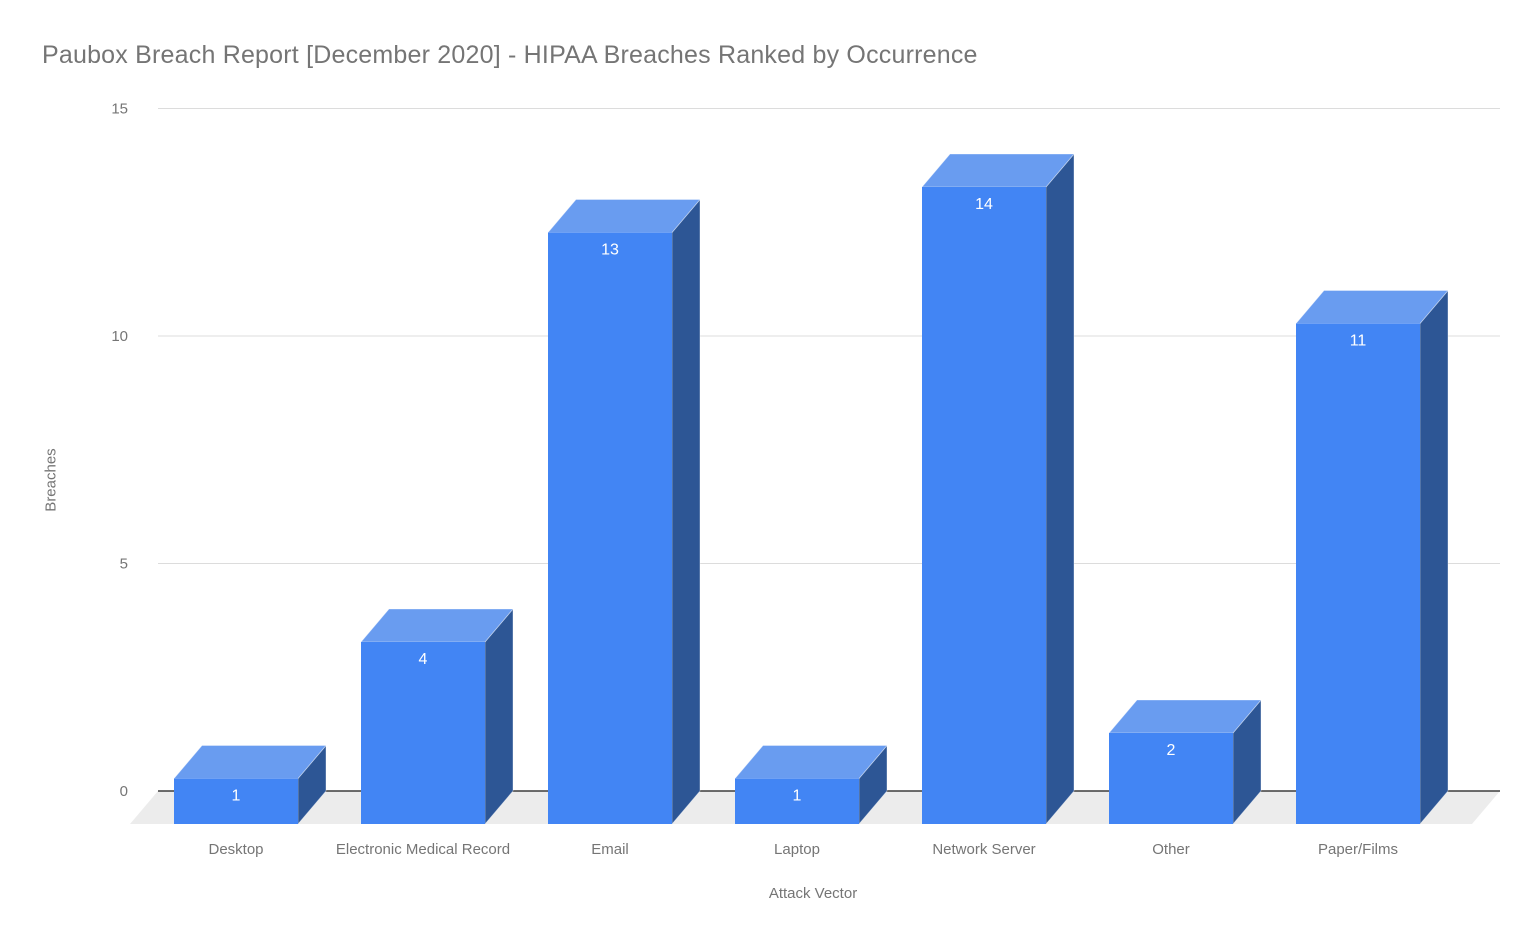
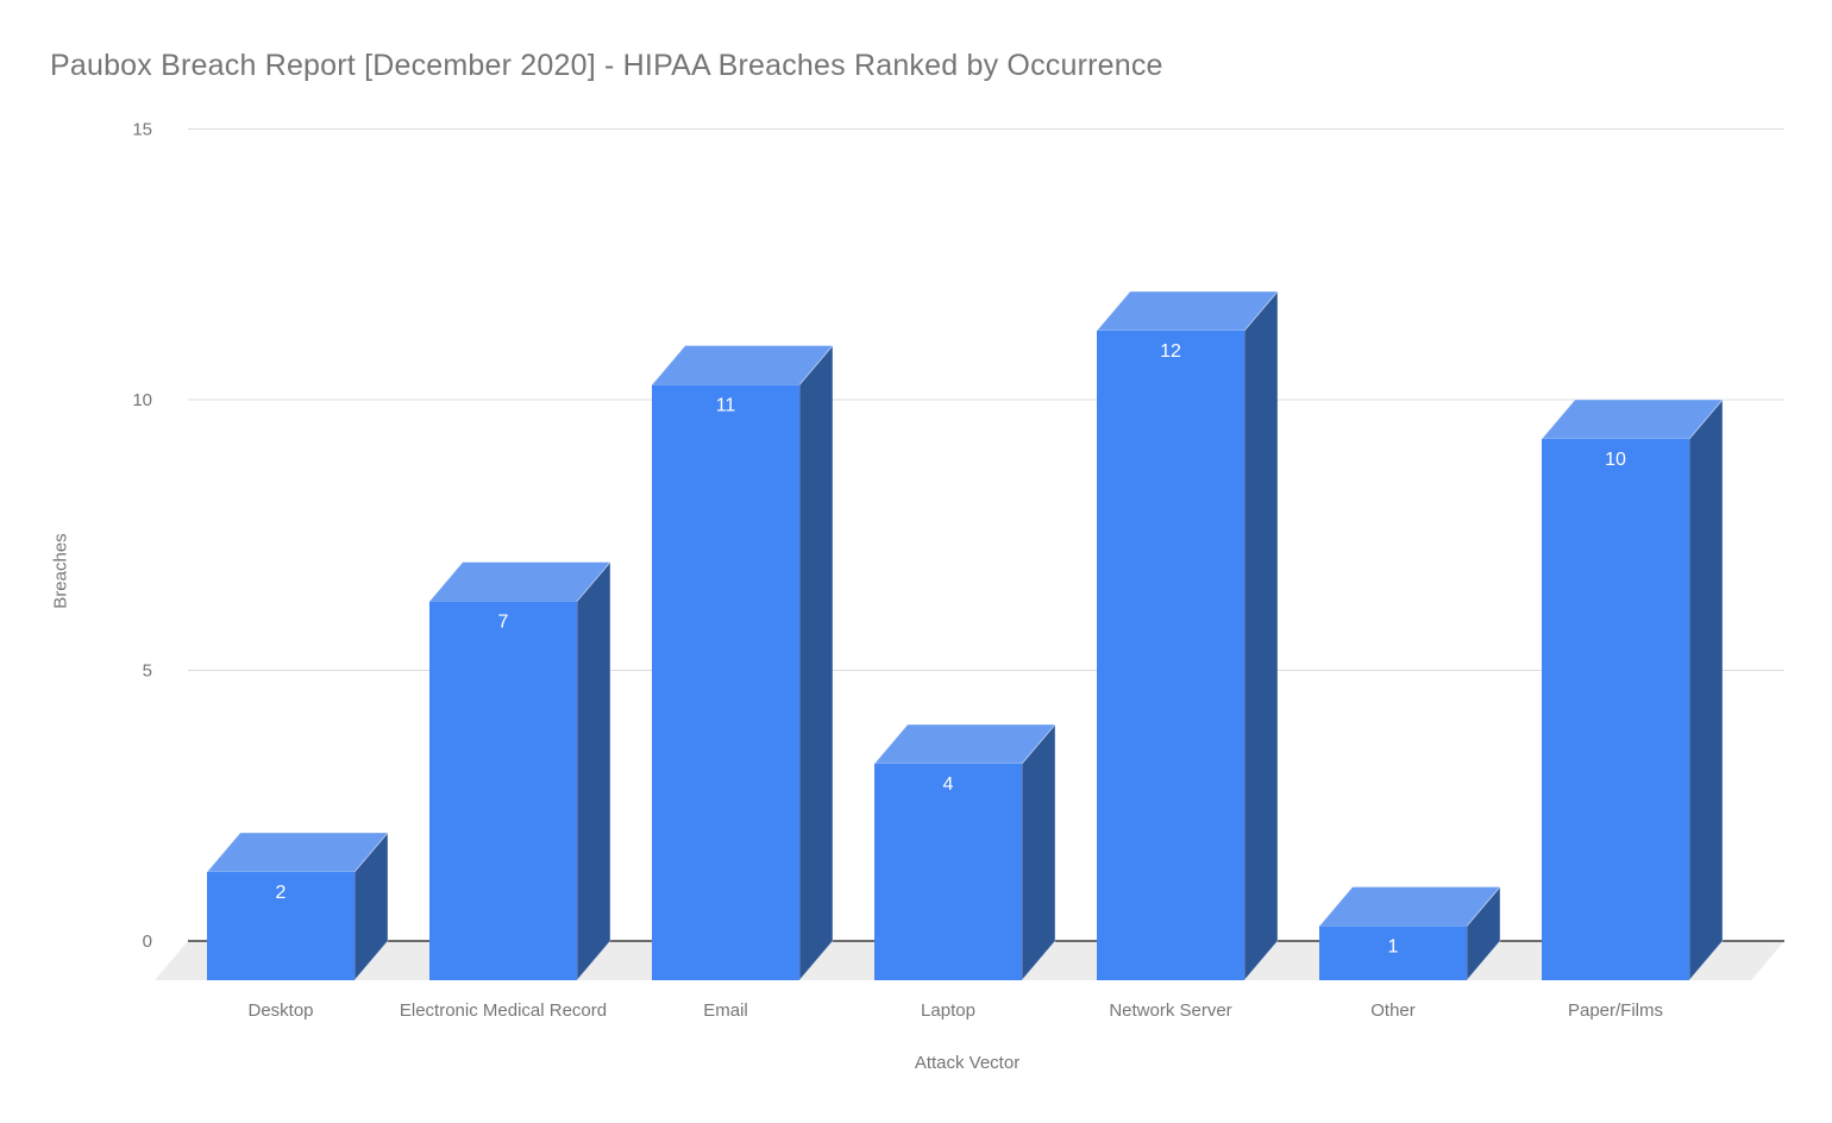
Desktop: 1 -> 2
Electronic Medical Record: 4 -> 7
Email: 13 -> 11
Laptop: 1 -> 4
Network Server: 14 -> 12
Other: 2 -> 1
Paper/Films: 11 -> 10
